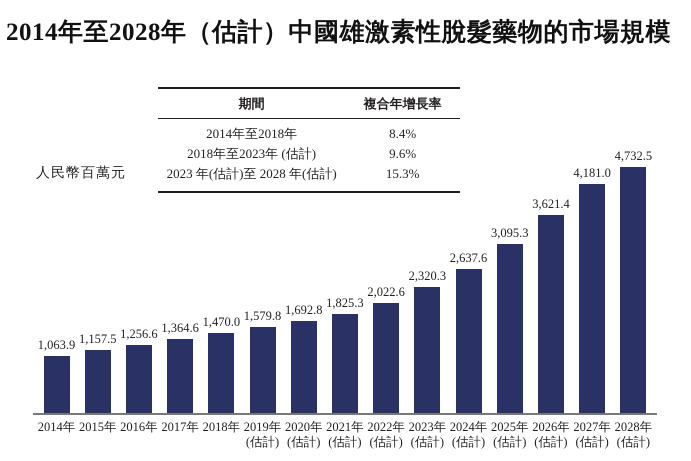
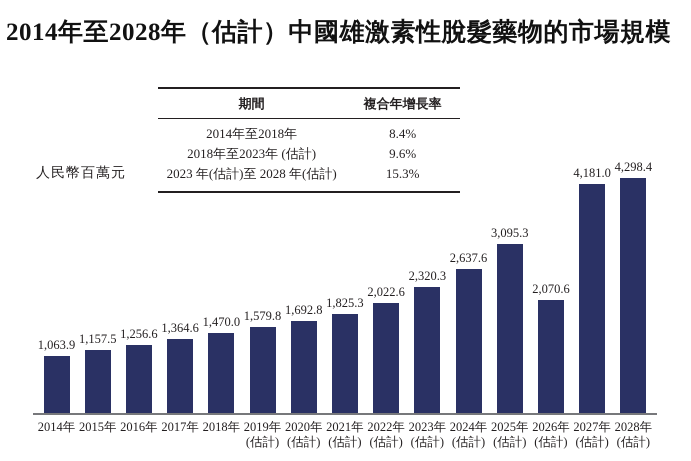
2026年: 3,621.4 -> 2,070.6
2028年: 4,732.5 -> 4,298.4
